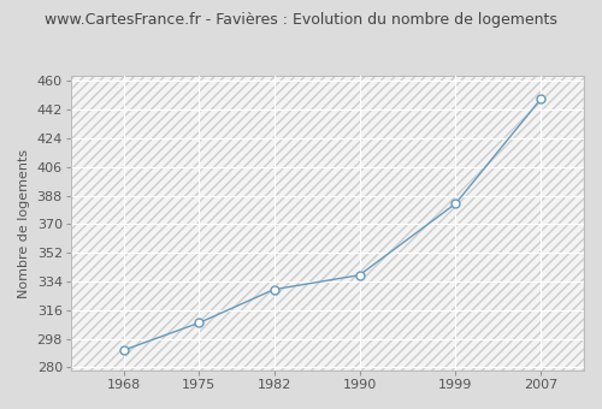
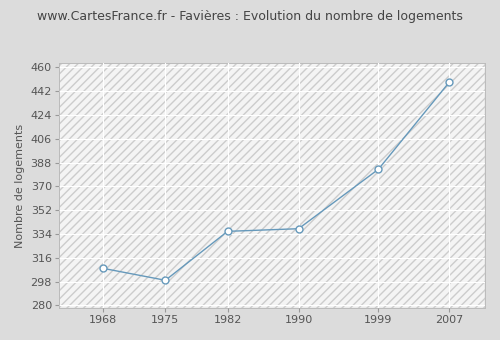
1968: 291 -> 308
1975: 308 -> 299
1982: 329 -> 336
